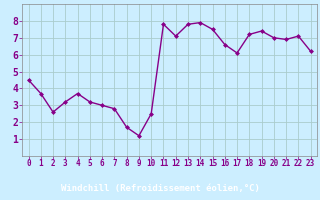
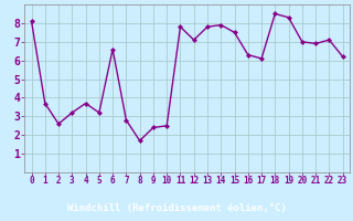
0: 4.5 -> 8.1
6: 3.0 -> 6.6
9: 1.2 -> 2.4
16: 6.6 -> 6.3
18: 7.2 -> 8.5
19: 7.4 -> 8.3
